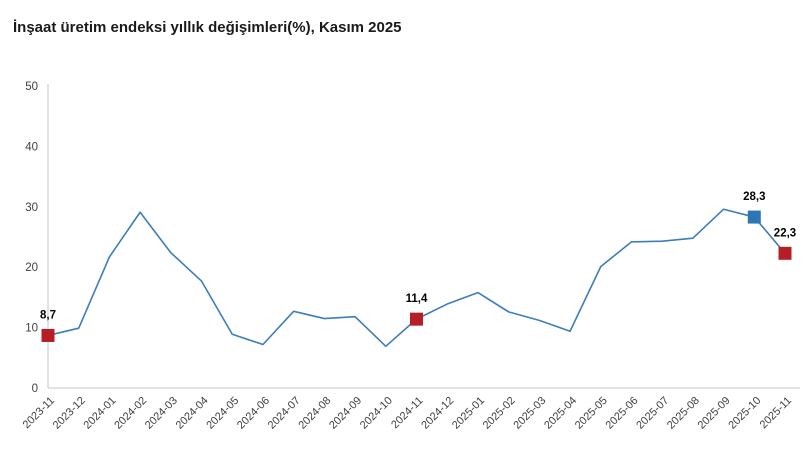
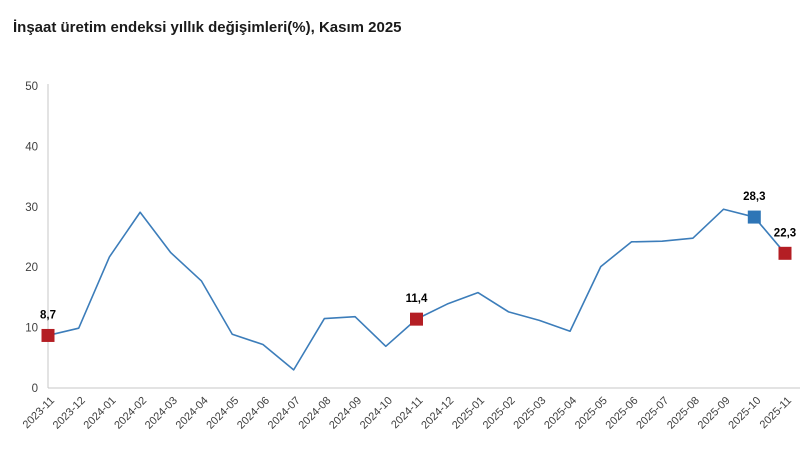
2024-07: 13 -> 3
